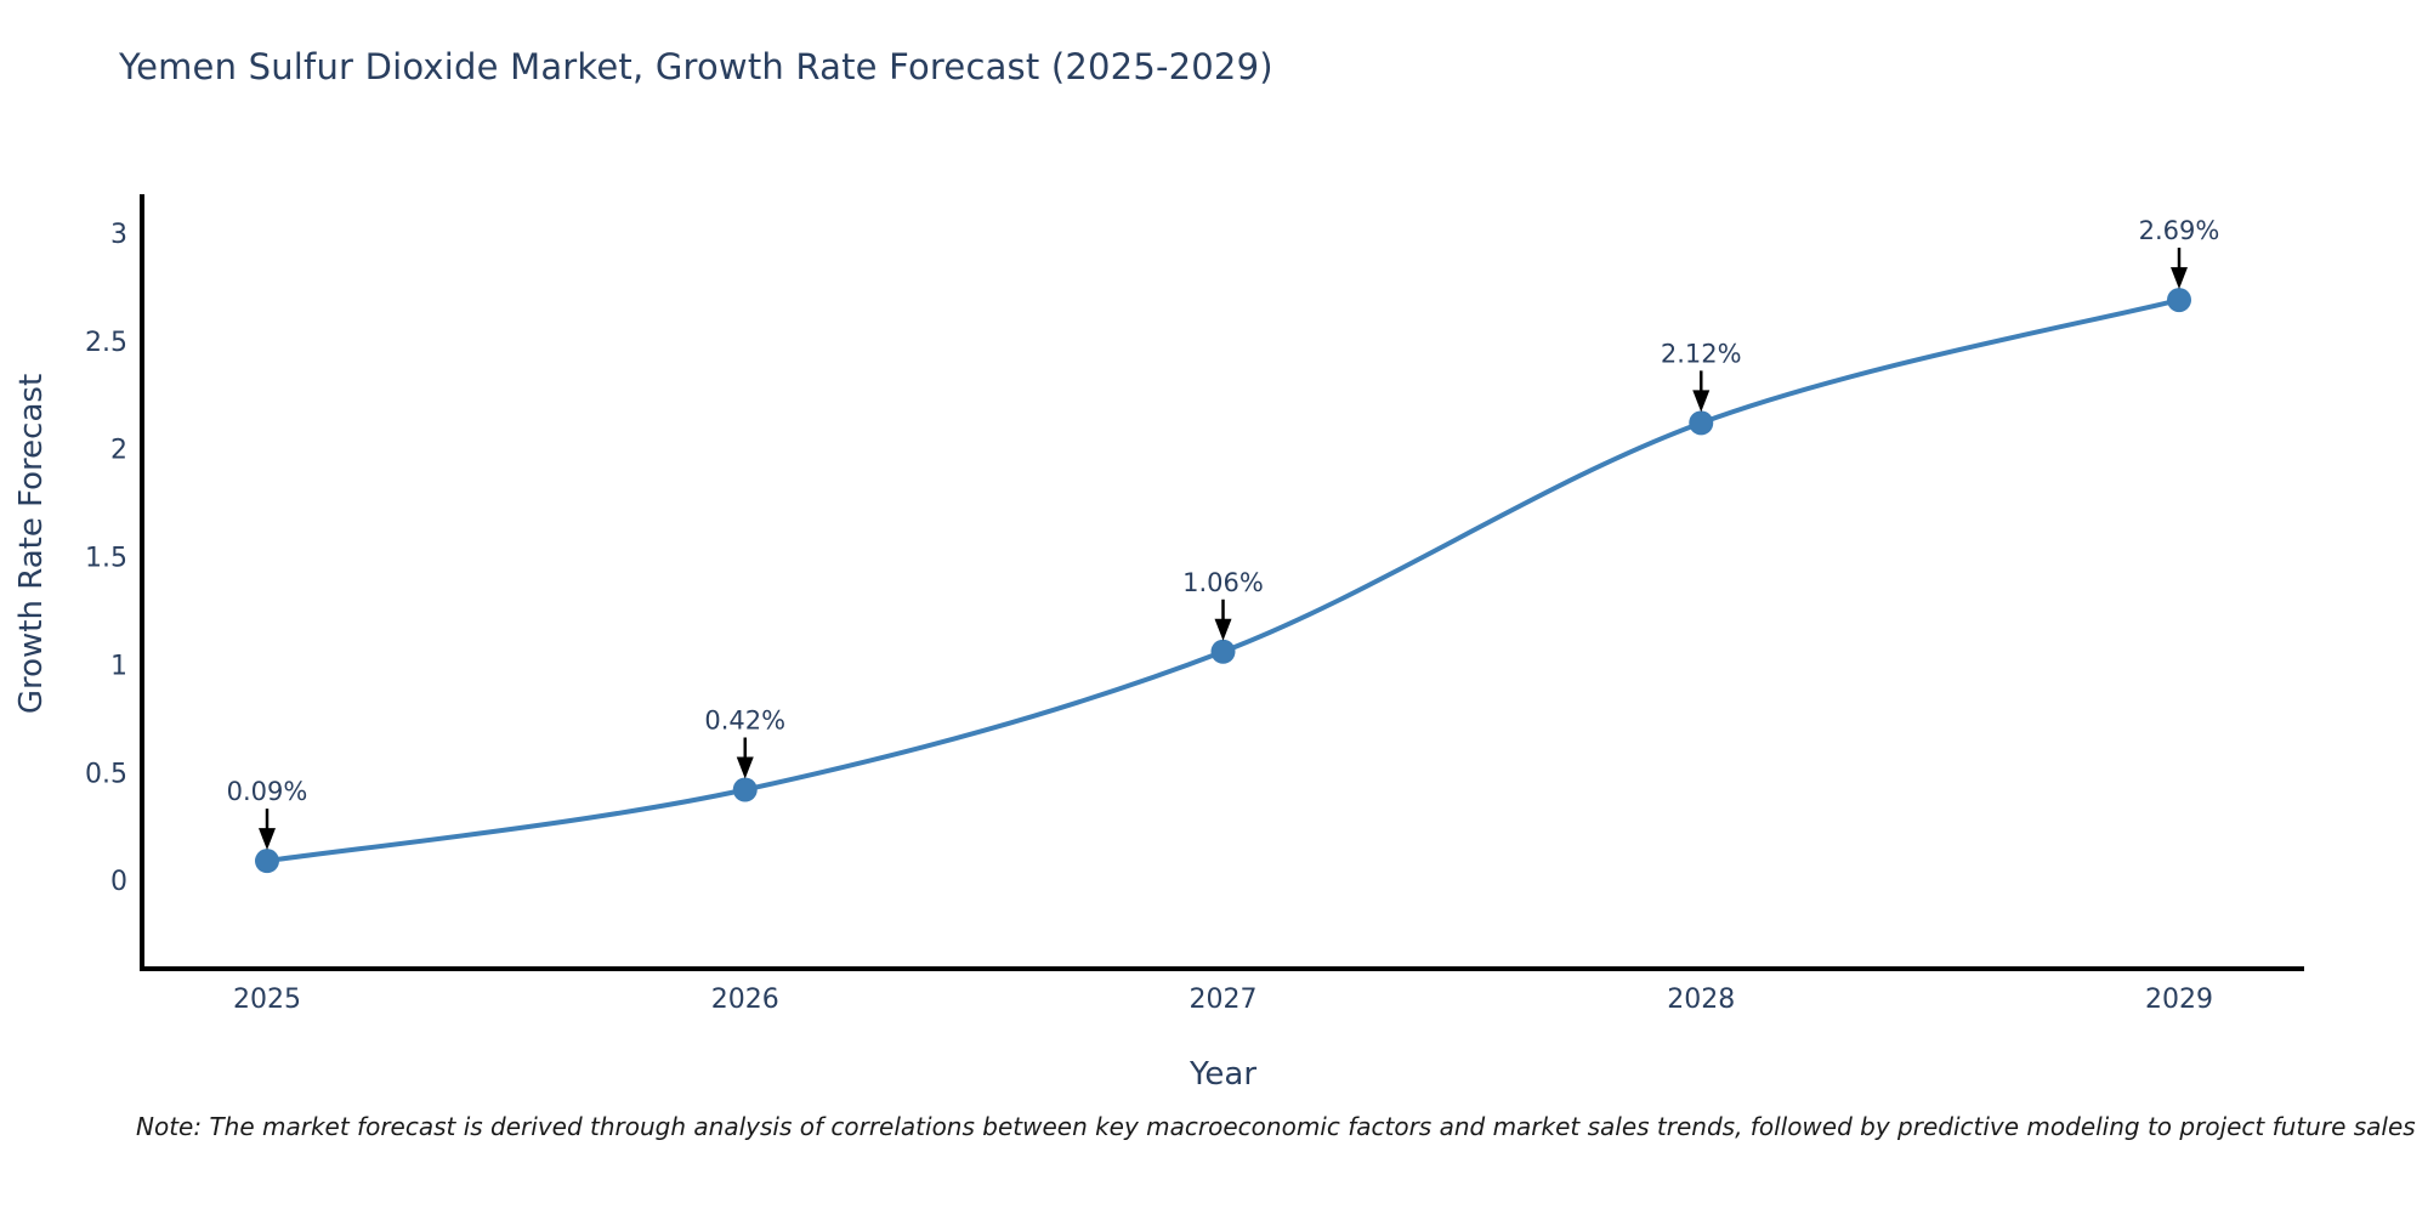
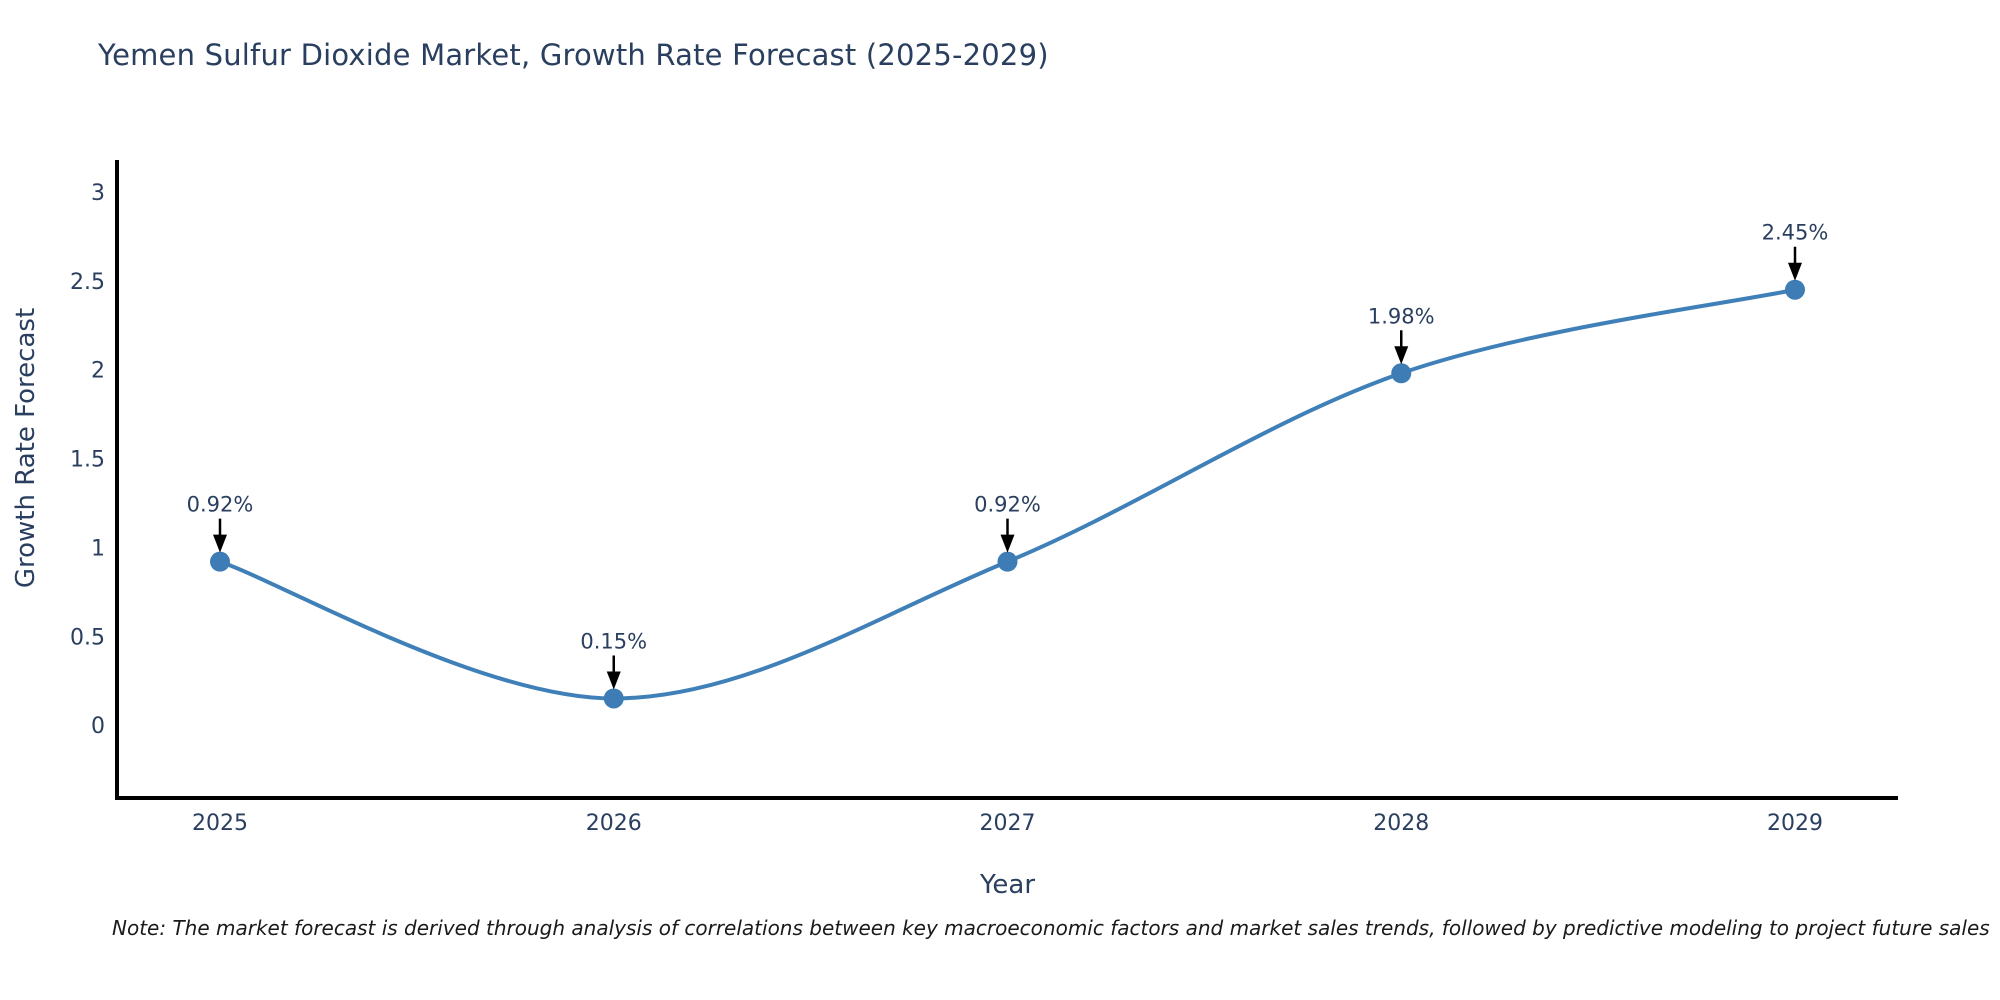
2025: 0.09% -> 0.92%
2026: 0.42% -> 0.15%
2027: 1.06% -> 0.92%
2028: 2.12% -> 1.98%
2029: 2.69% -> 2.45%
